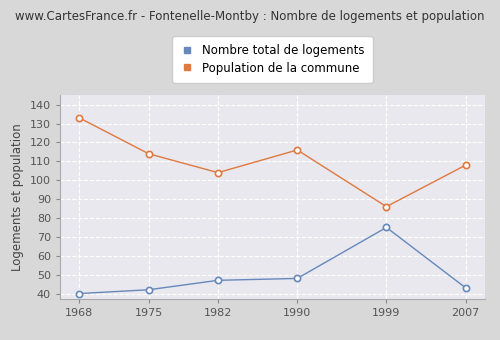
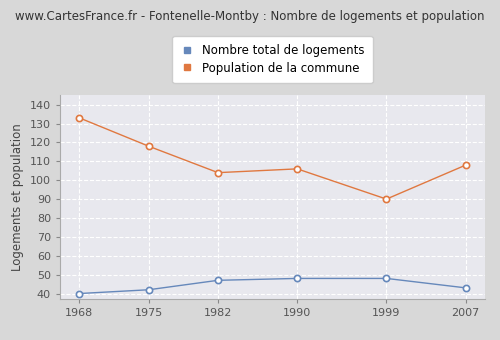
Population de la commune/1975: 114 -> 118
Population de la commune/1990: 116 -> 106
Nombre total de logements/1999: 75 -> 48
Population de la commune/1999: 86 -> 90
